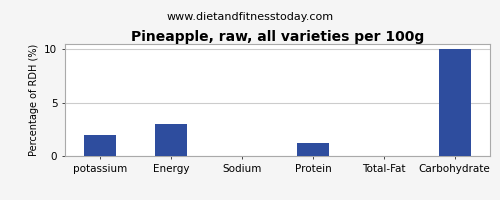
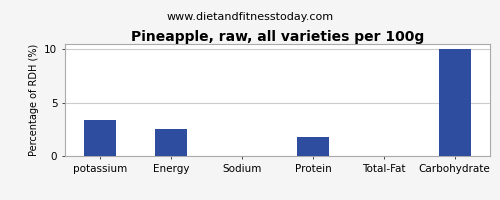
potassium: 2.0 -> 3.4
Energy: 3.0 -> 2.5
Protein: 1.2 -> 1.8
